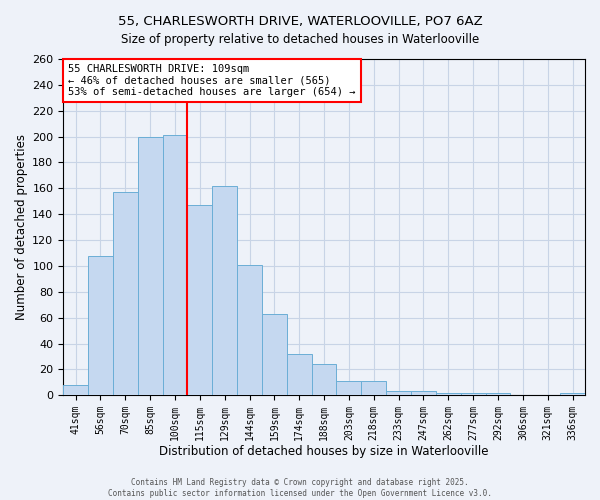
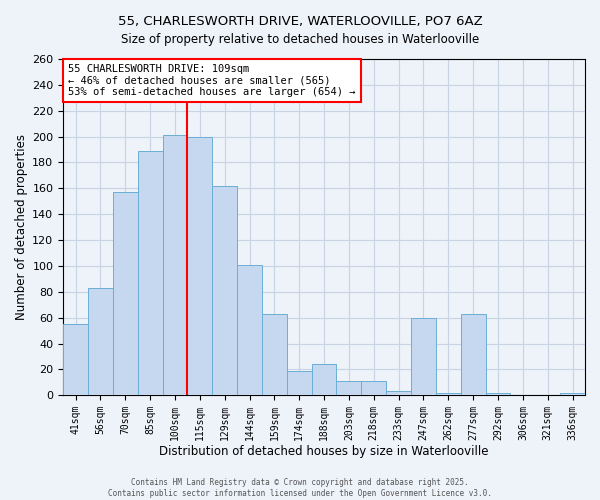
41sqm: 8 -> 55
56sqm: 108 -> 83
85sqm: 200 -> 189
115sqm: 147 -> 200
174sqm: 32 -> 19
247sqm: 3 -> 60
277sqm: 2 -> 63
